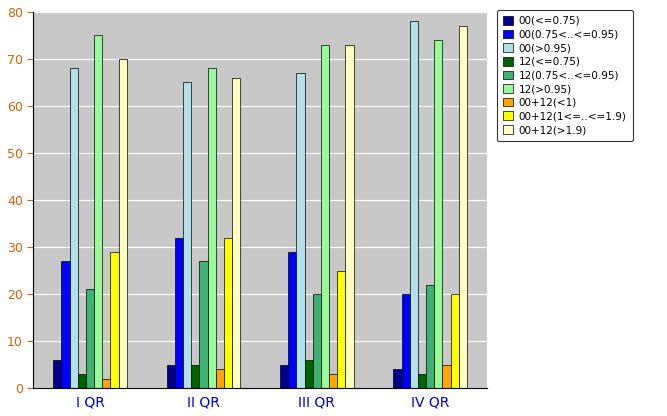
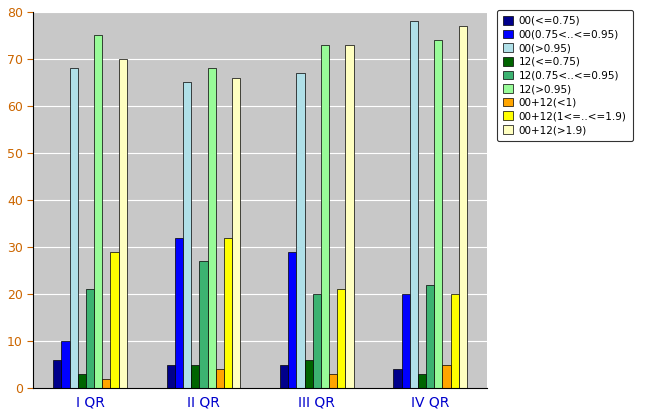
00(0.75<..<=0.95)/I QR: 27 -> 10
00+12(1<=..<=1.9)/III QR: 25 -> 21
